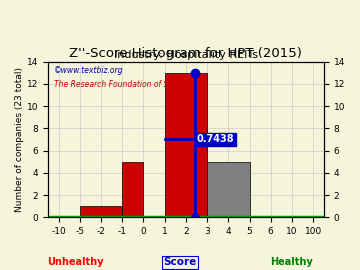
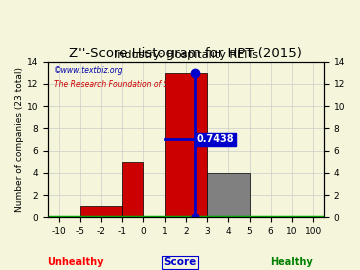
4: 5 -> 4
